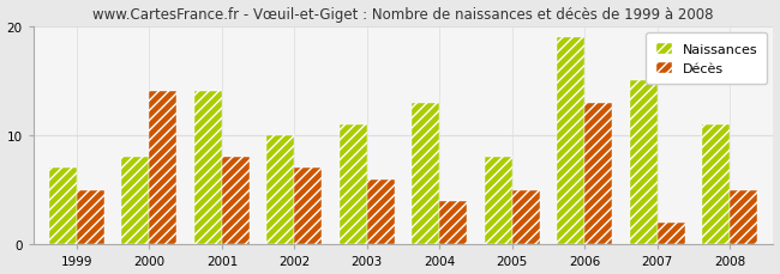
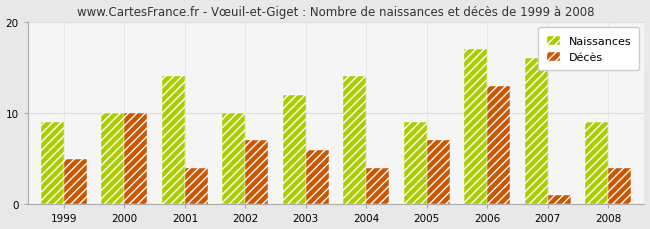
Naissances/1999: 7 -> 9
Naissances/2000: 8 -> 10
Décès/2000: 14 -> 10
Décès/2001: 8 -> 4
Naissances/2003: 11 -> 12
Naissances/2004: 13 -> 14
Naissances/2005: 8 -> 9
Décès/2005: 5 -> 7
Naissances/2006: 19 -> 17
Naissances/2007: 15 -> 16
Décès/2007: 2 -> 1
Naissances/2008: 11 -> 9
Décès/2008: 5 -> 4
